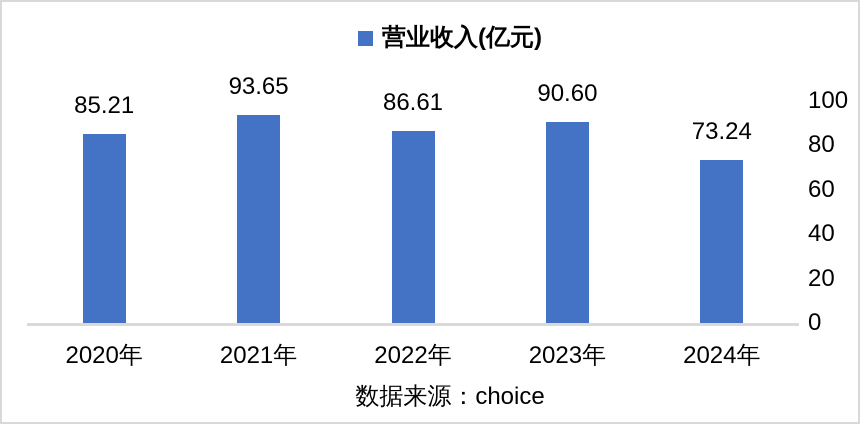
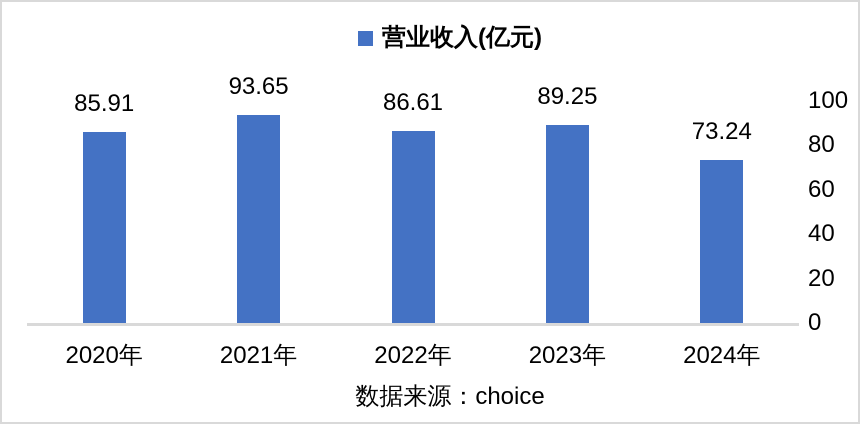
2020年: 85.21 -> 85.91
2023年: 90.60 -> 89.25
